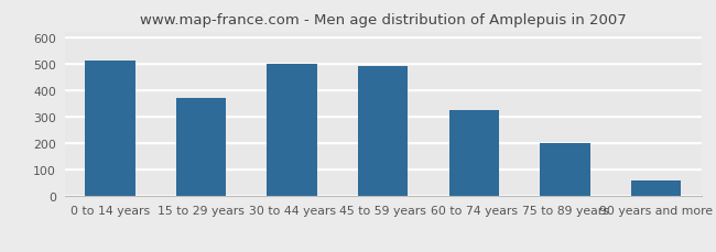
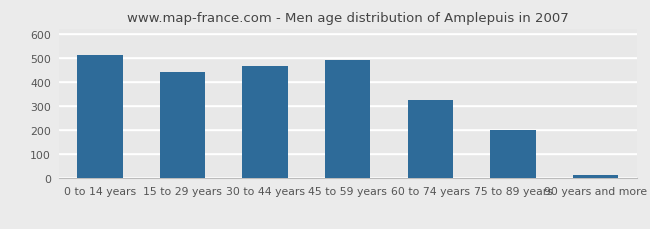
15 to 29 years: 370 -> 443
30 to 44 years: 500 -> 468
90 years and more: 60 -> 13
